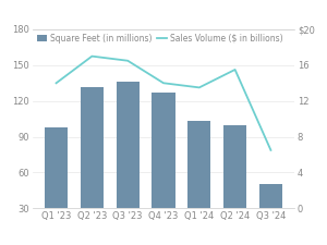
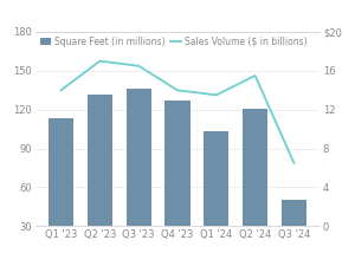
Square Feet (in millions)/Q1 '23: 98 -> 113
Square Feet (in millions)/Q2 '24: 100 -> 121
